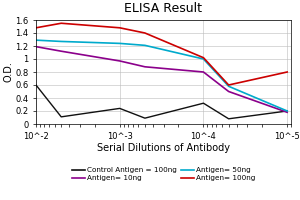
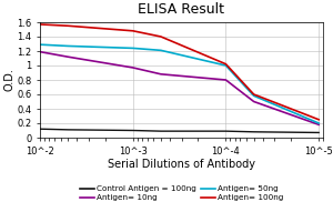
Control Antigen = 100ng/10^-2: 0.60 -> 0.12
Antigen= 100ng/10^-2: 1.48 -> 1.57
Control Antigen = 100ng/10^-3: 0.24 -> 0.10
Control Antigen = 100ng/10^-4: 0.32 -> 0.09
Control Antigen = 100ng/10^-5: 0.20 -> 0.07
Antigen= 100ng/10^-5: 0.80 -> 0.25
